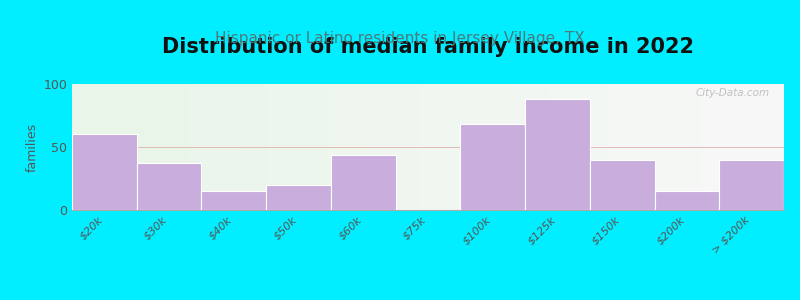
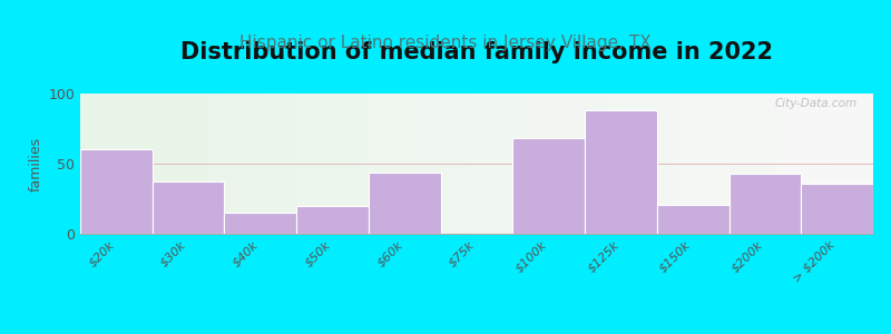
$150k: 40 -> 21
$200k: 15 -> 43
> $200k: 40 -> 36
